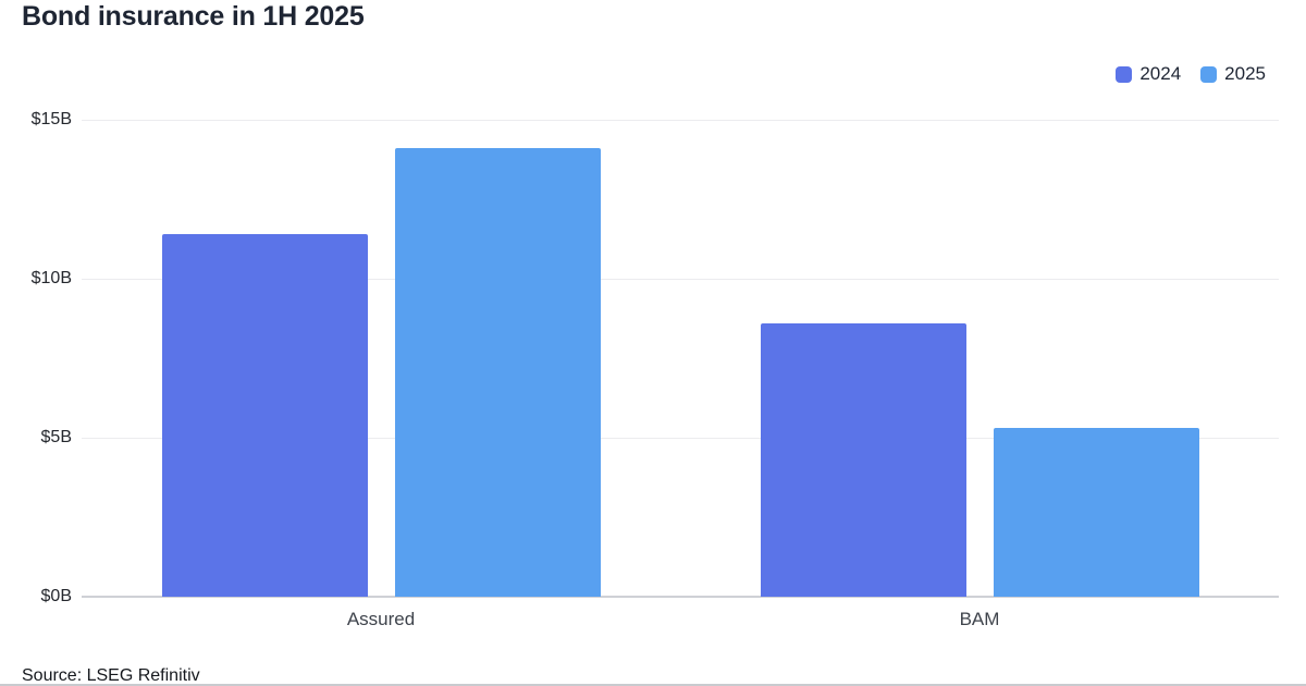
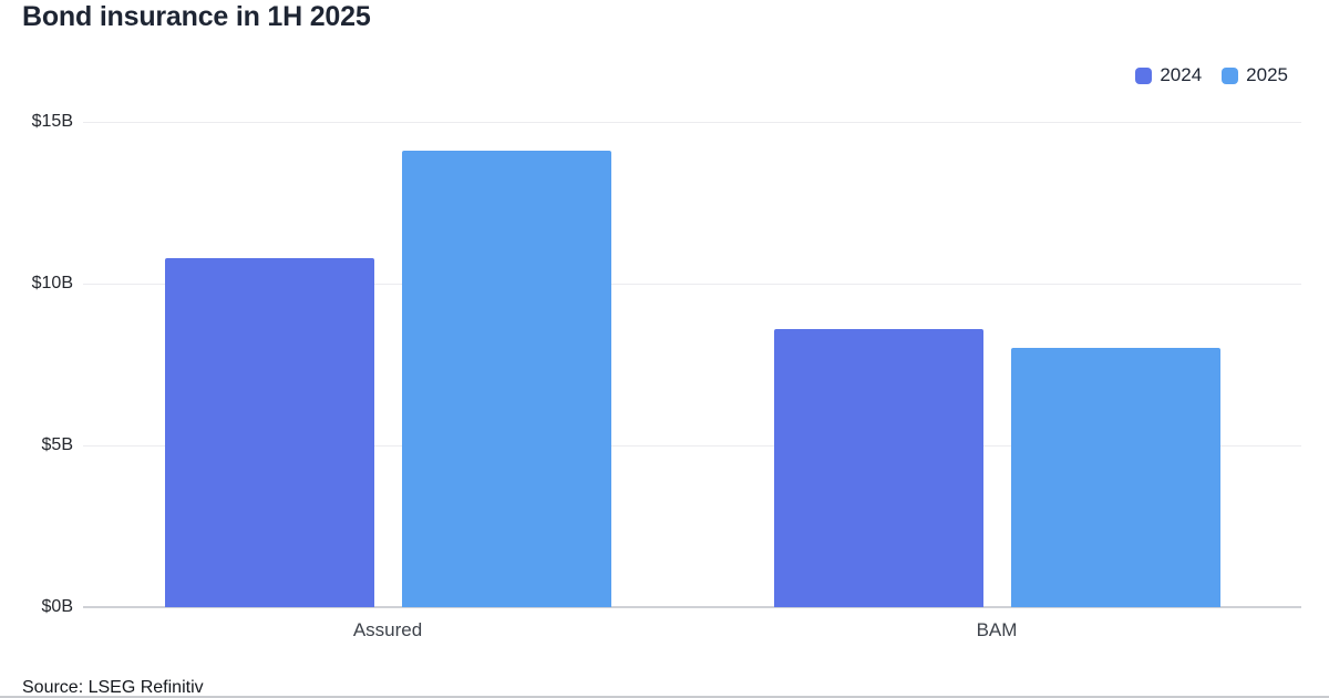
2024/Assured: $11.4B -> $10.8B
2025/BAM: $5.3B -> $8.0B
